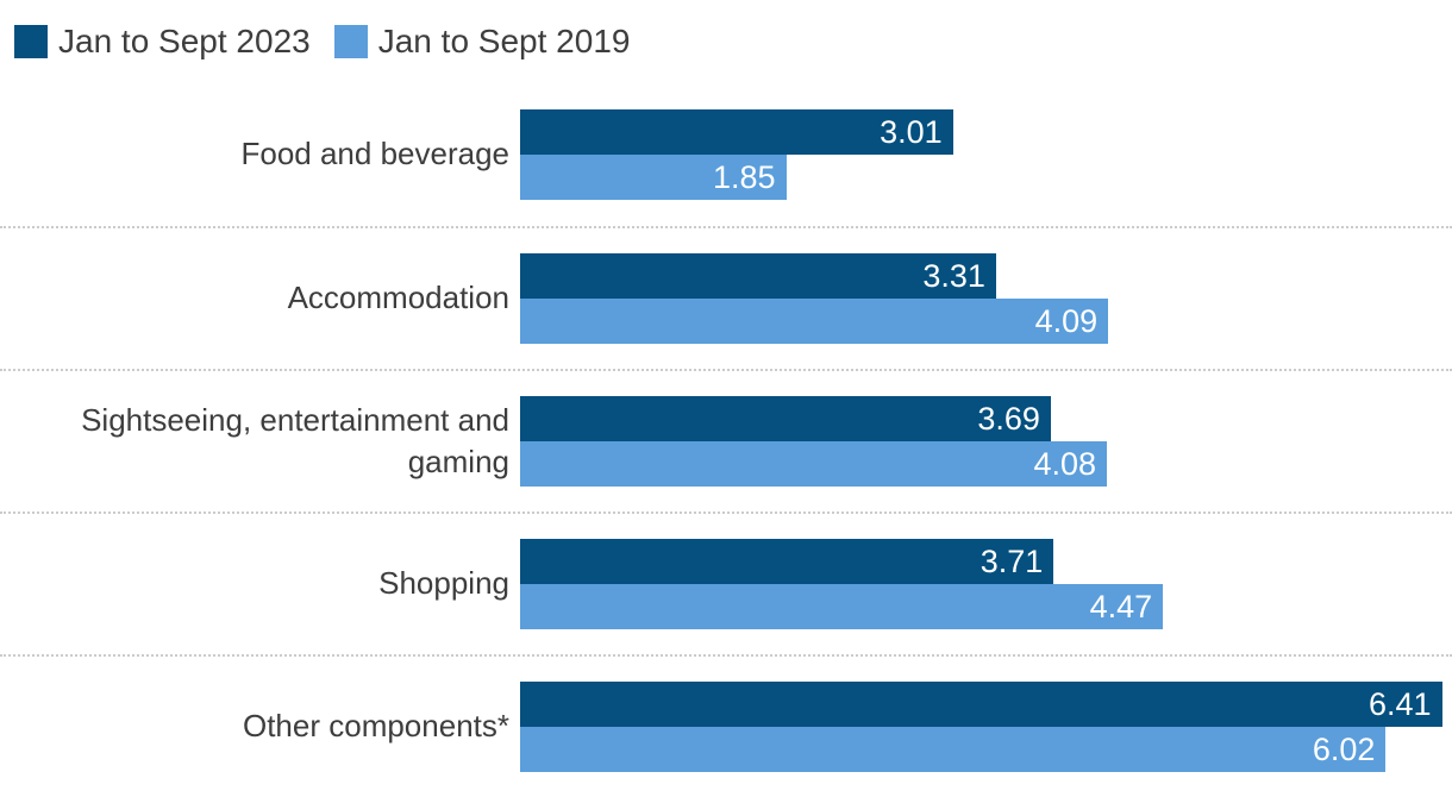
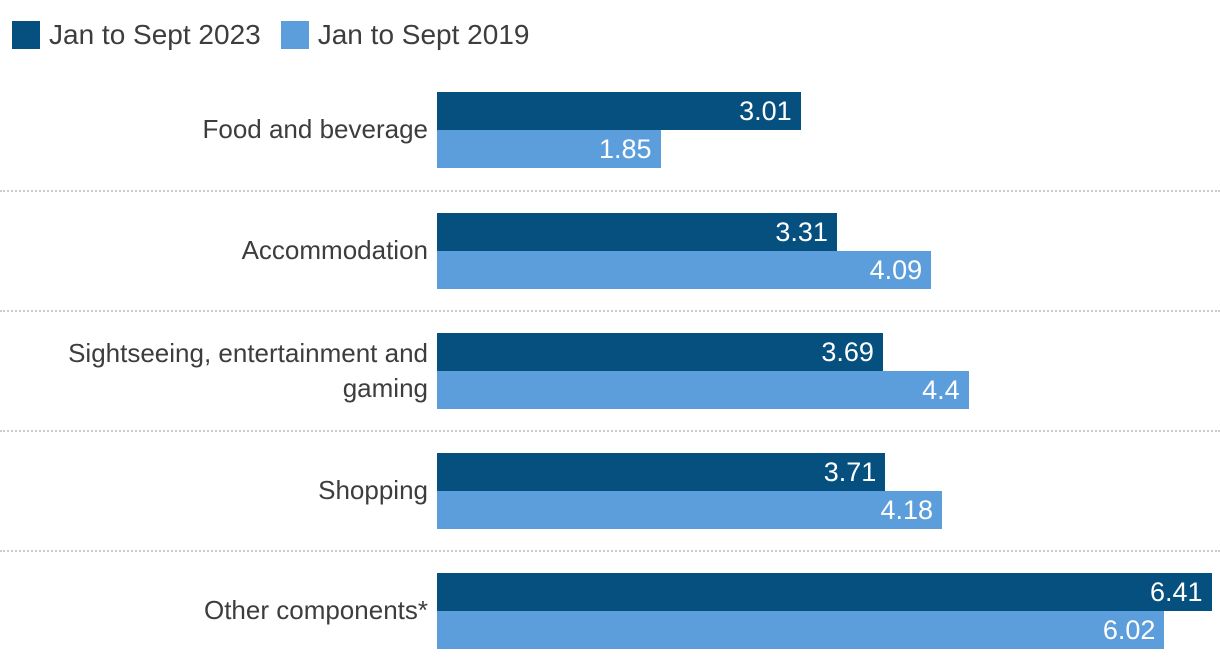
Jan to Sept 2019/Sightseeing, entertainment and gaming: 4.08 -> 4.4
Jan to Sept 2019/Shopping: 4.47 -> 4.18
